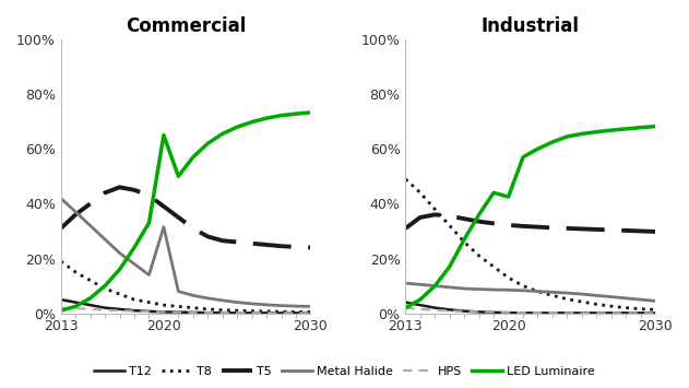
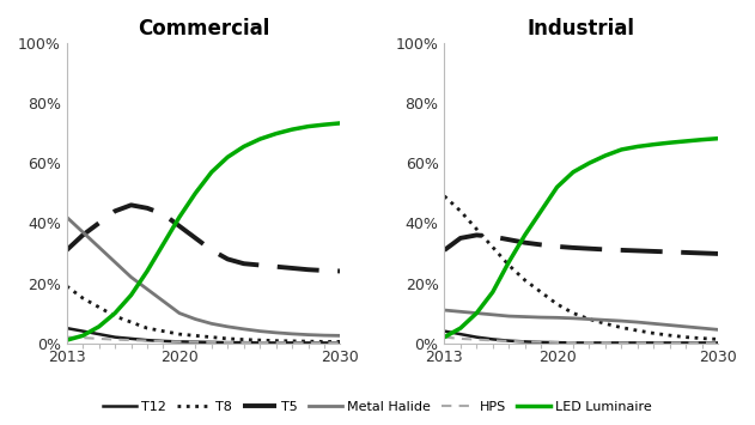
Commercial/Metal Halide/2020: 31.5% -> 10.0%
Commercial/LED Luminaire/2020: 65.0% -> 42.0%
Industrial/LED Luminaire/2020: 42.5% -> 52.0%
